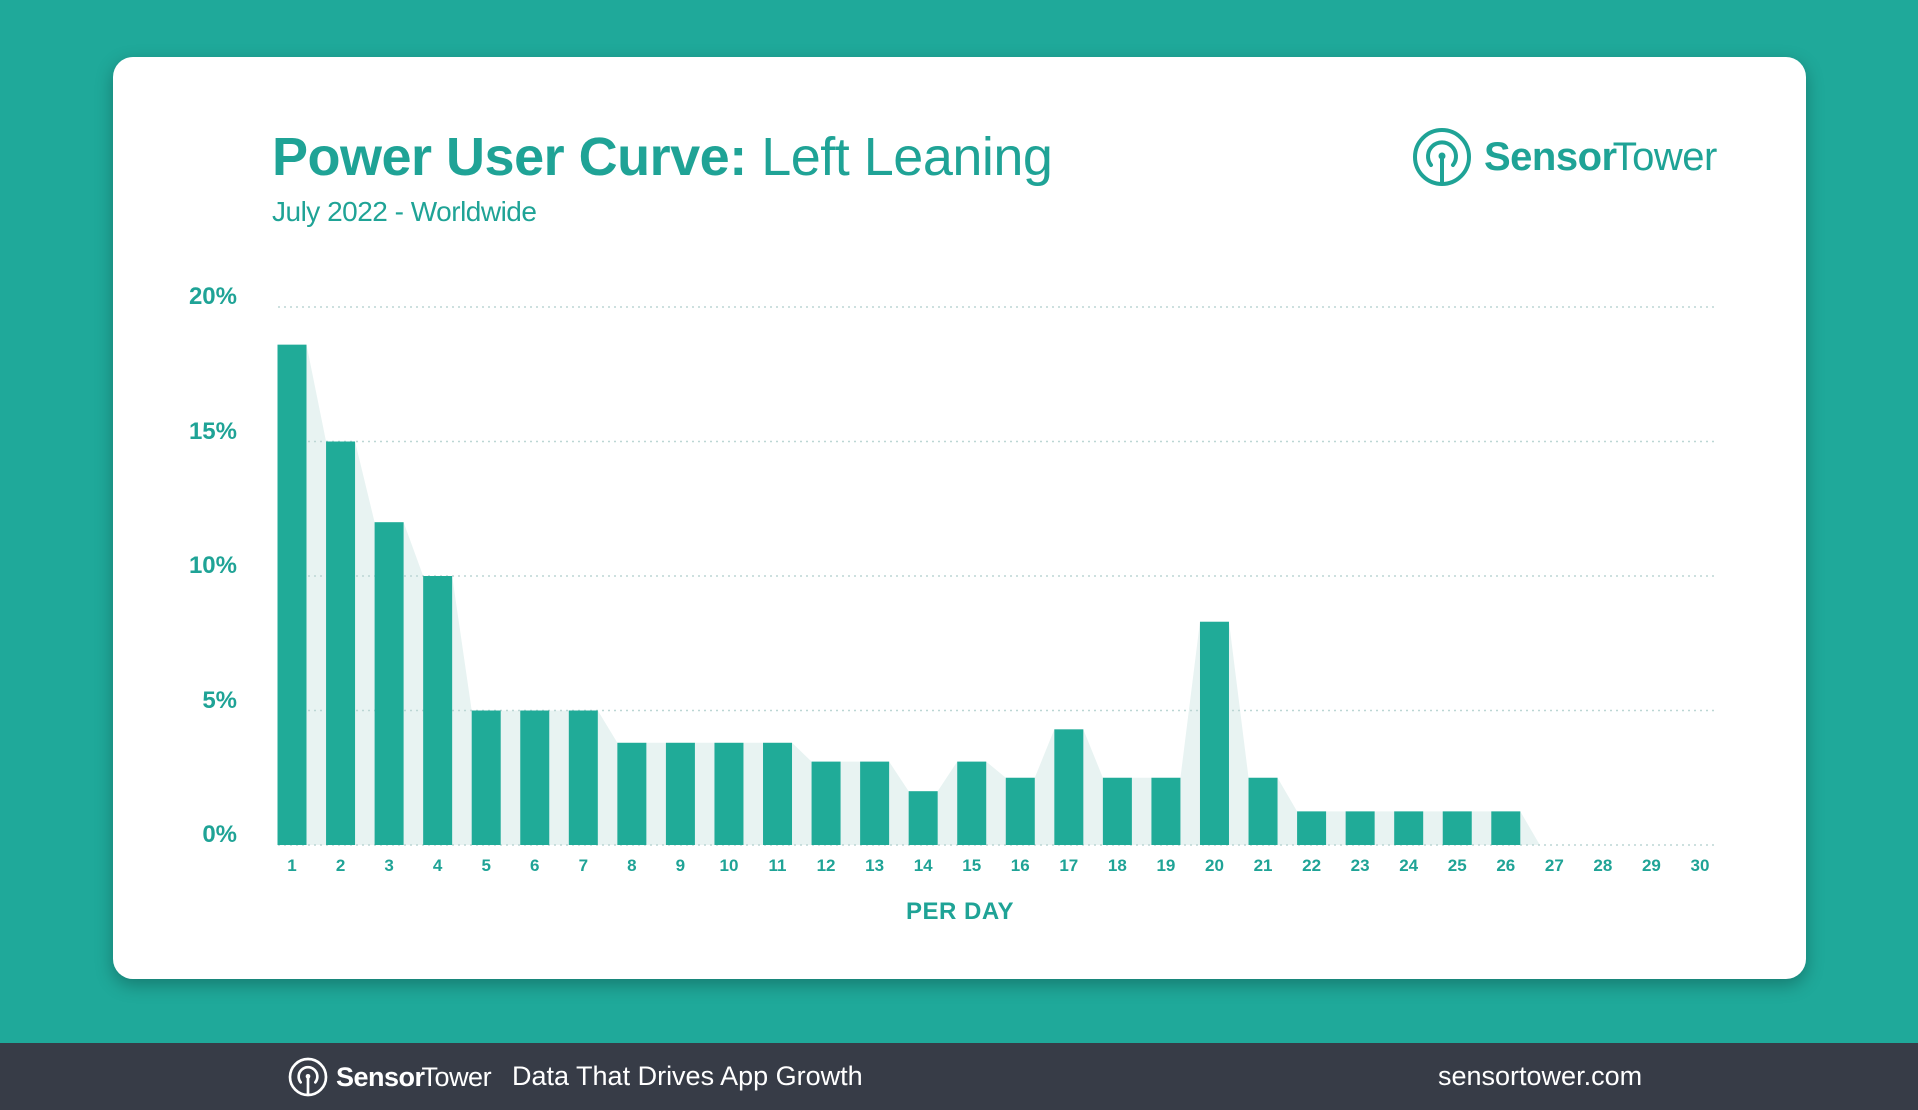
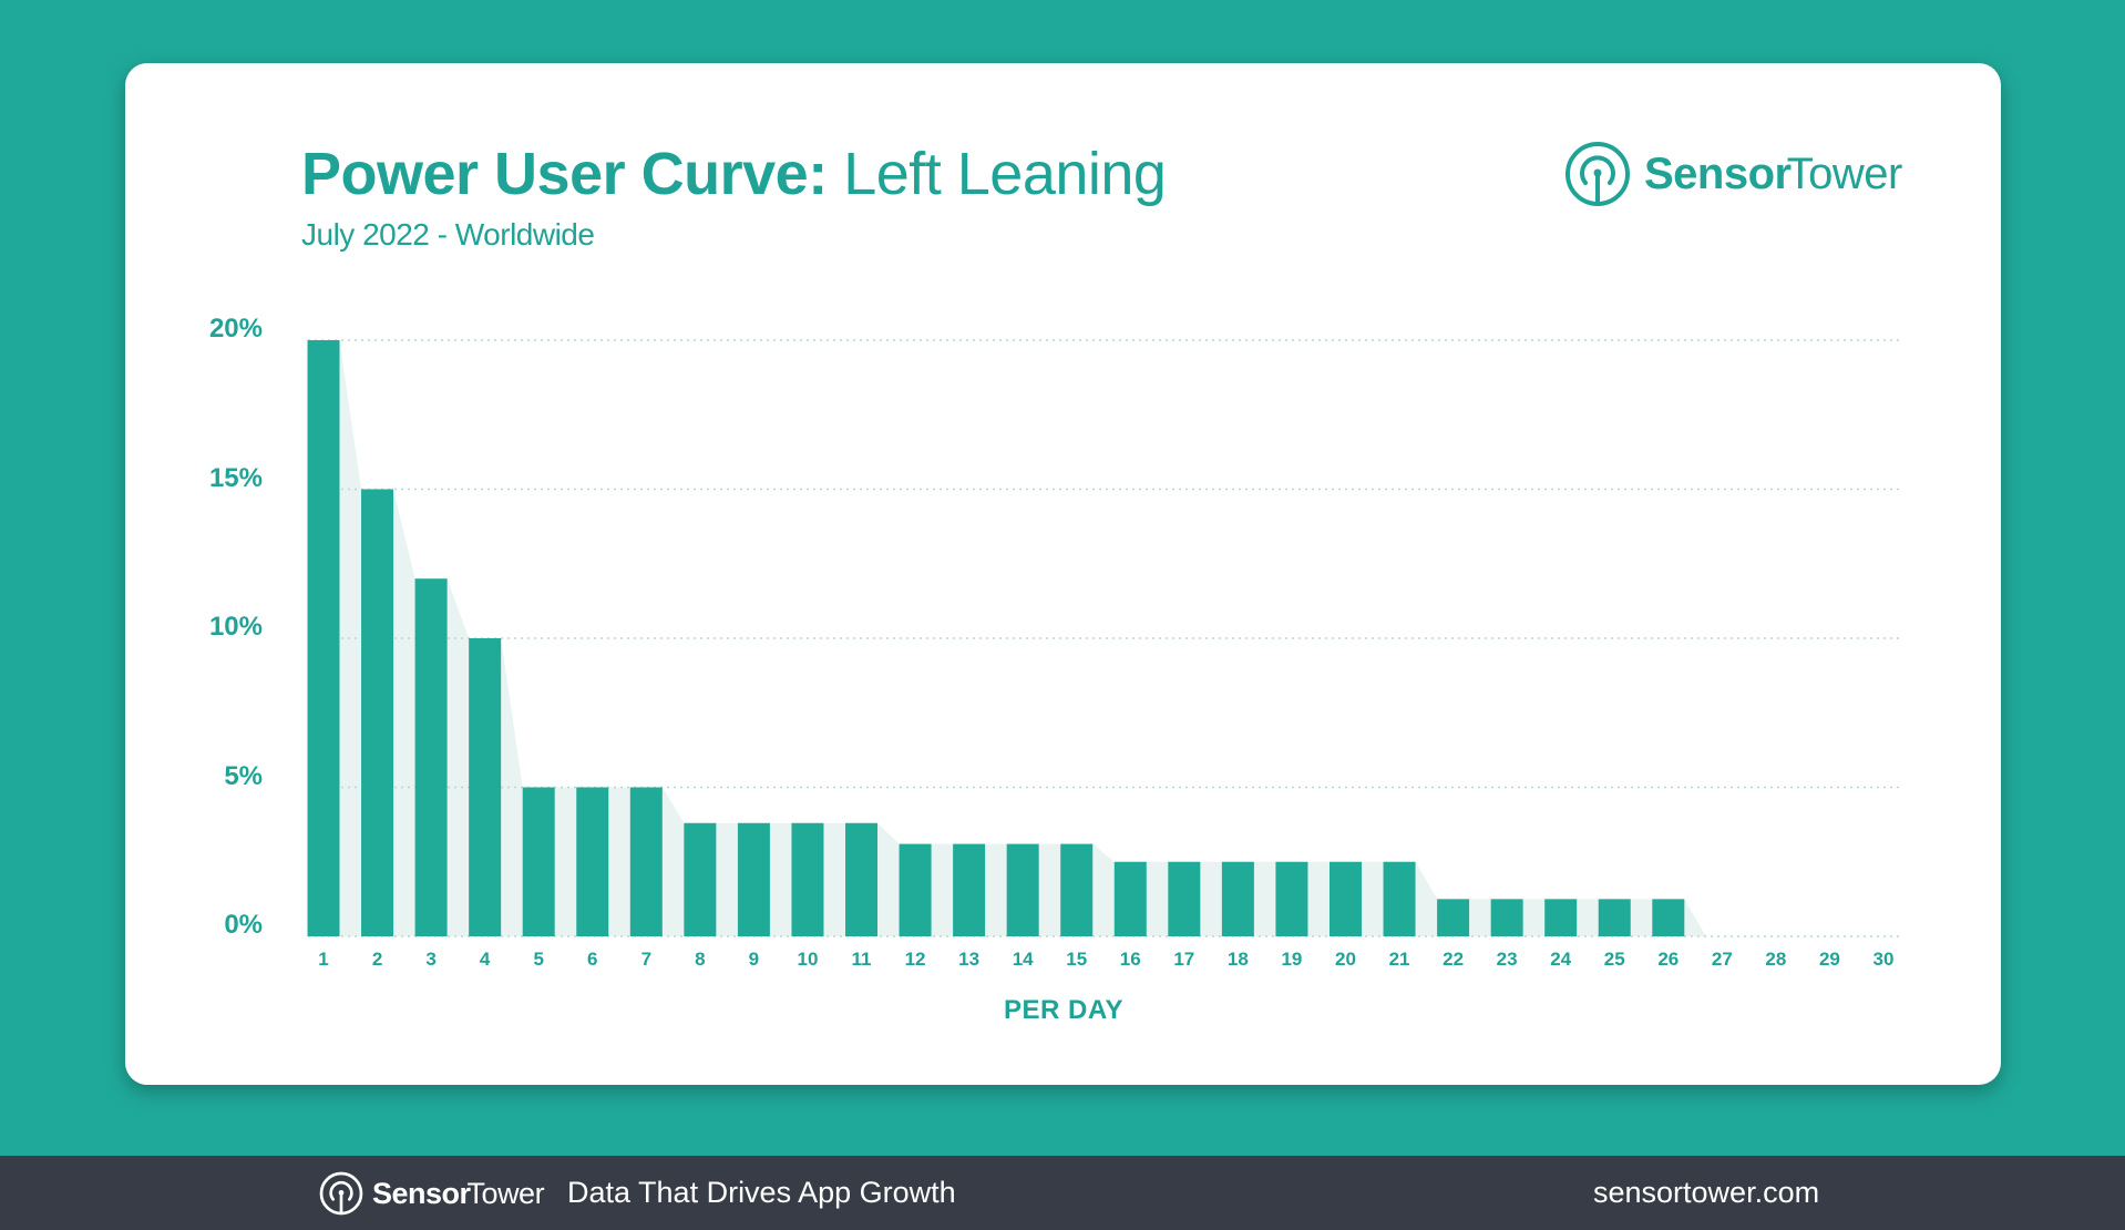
1: 18.6% -> 20.0%
14: 2.0% -> 3.1%
17: 4.3% -> 2.5%
20: 8.3% -> 2.5%
